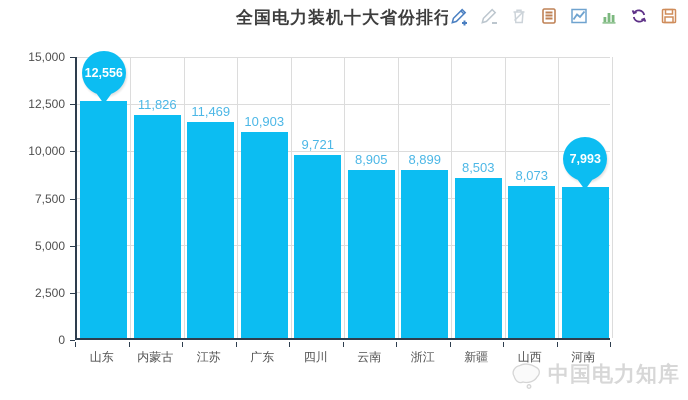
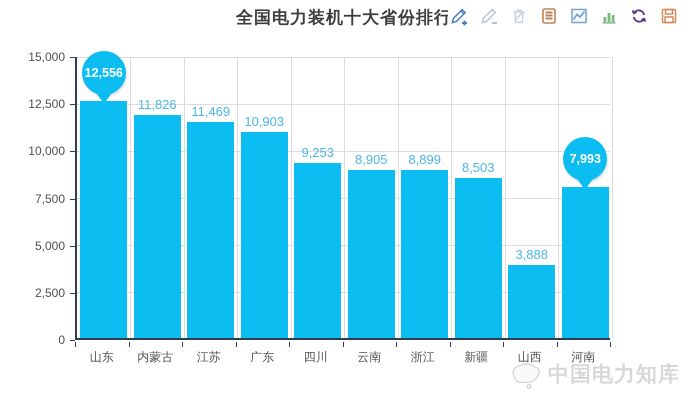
四川: 9,721 -> 9,253
山西: 8,073 -> 3,888
